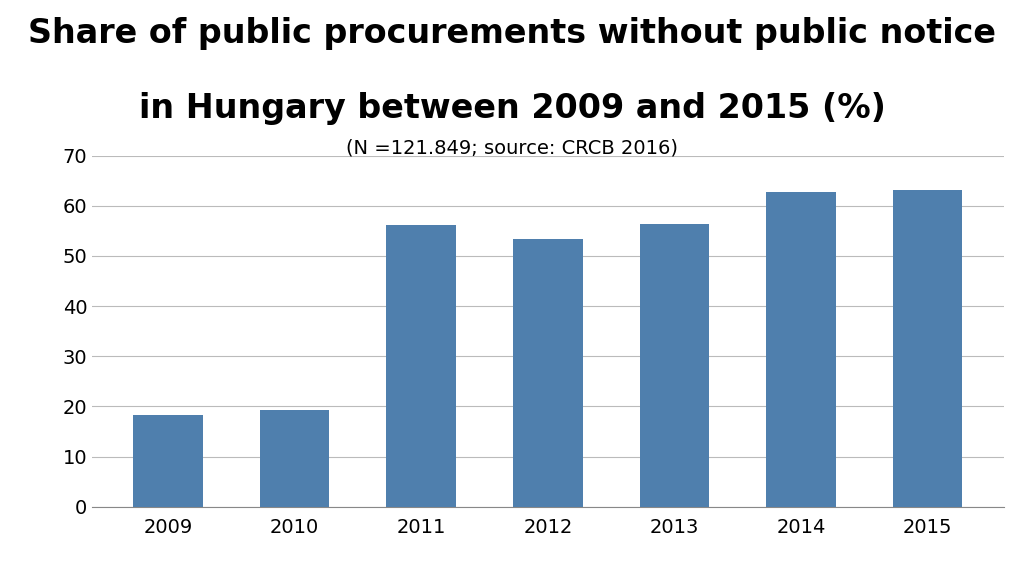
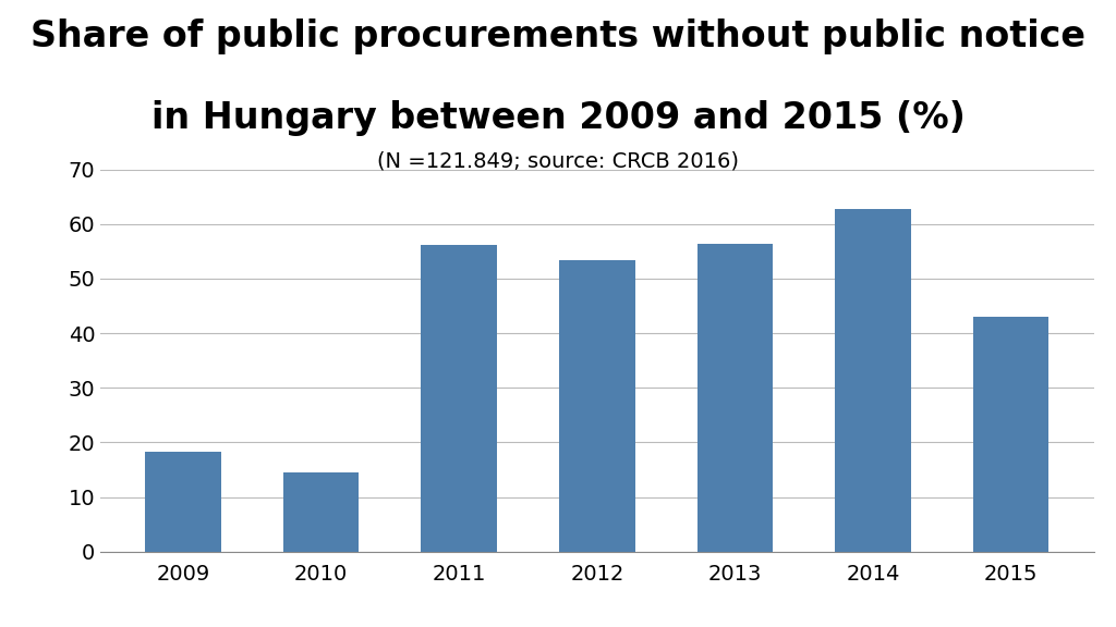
2010: 19.4 -> 14.6
2015: 63.2 -> 43.0
